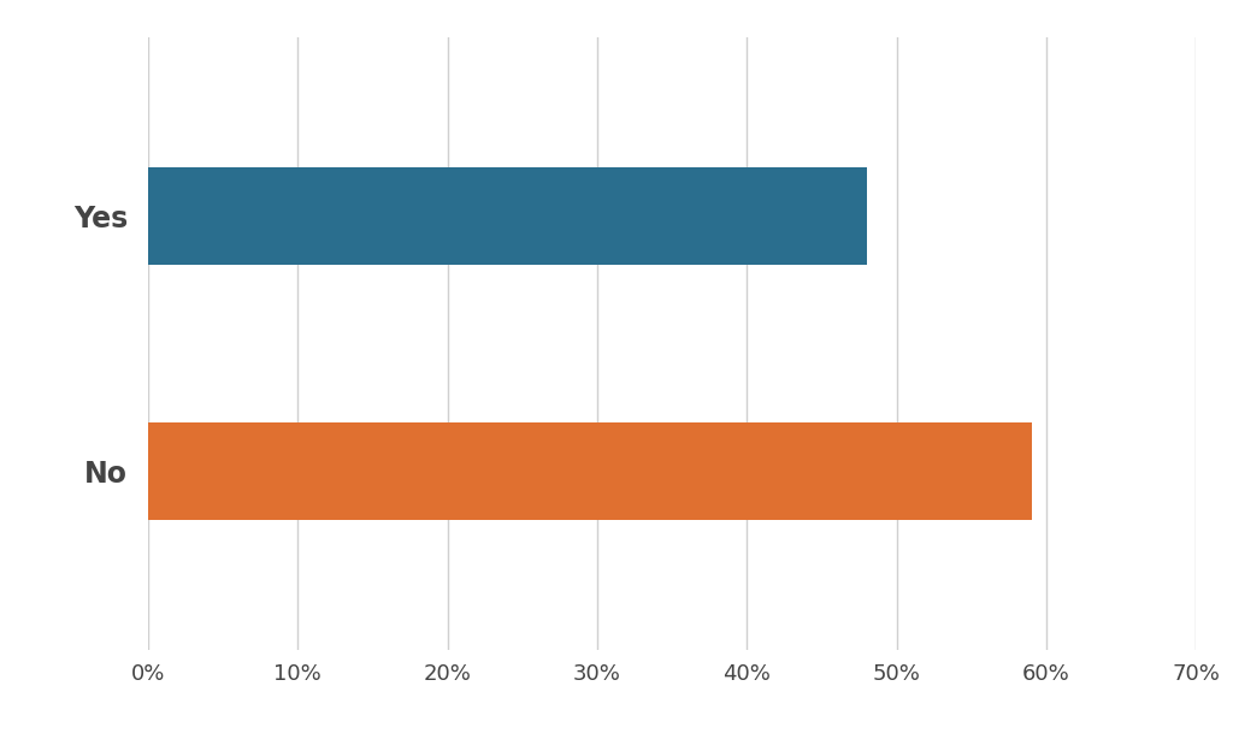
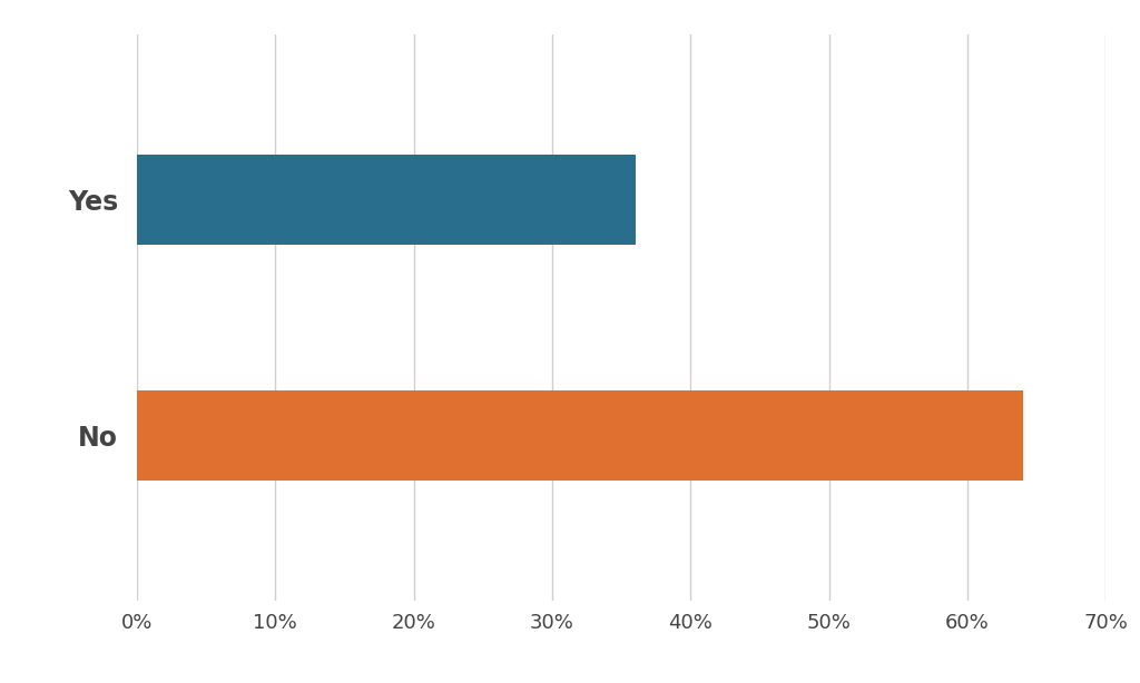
Yes: 48% -> 36%
No: 59% -> 64%
